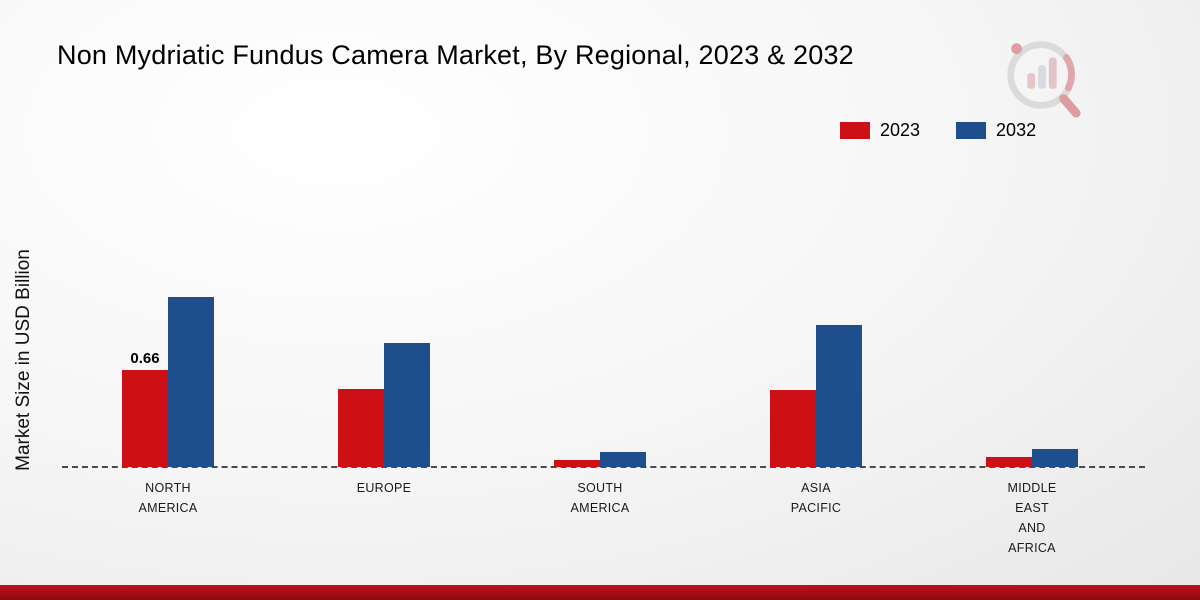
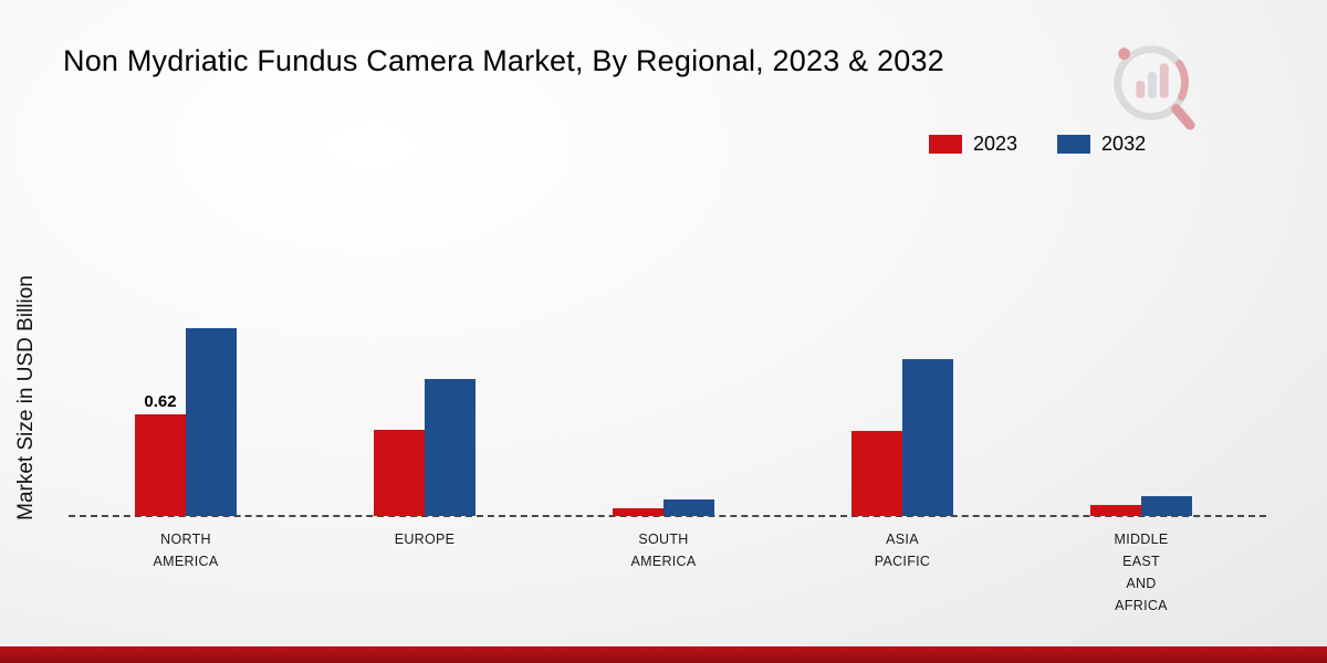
2023/NORTH AMERICA: 0.66 -> 0.62
